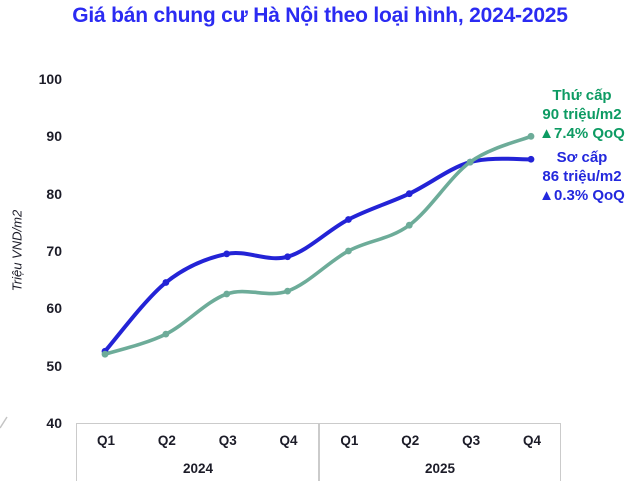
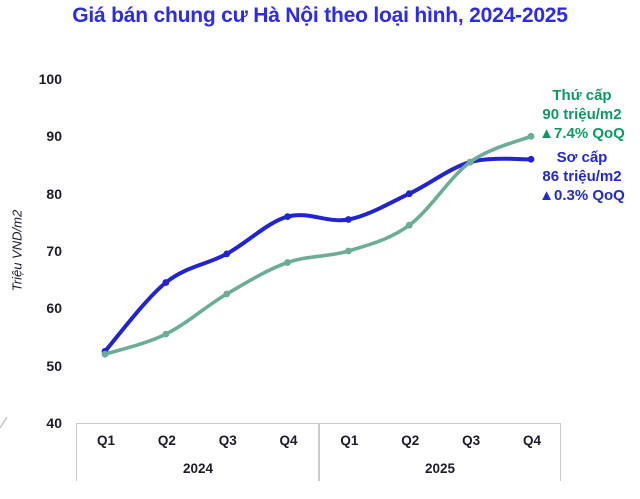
Sơ cấp/Q4 2024: 69 -> 76
Thứ cấp/Q4 2024: 63 -> 68
